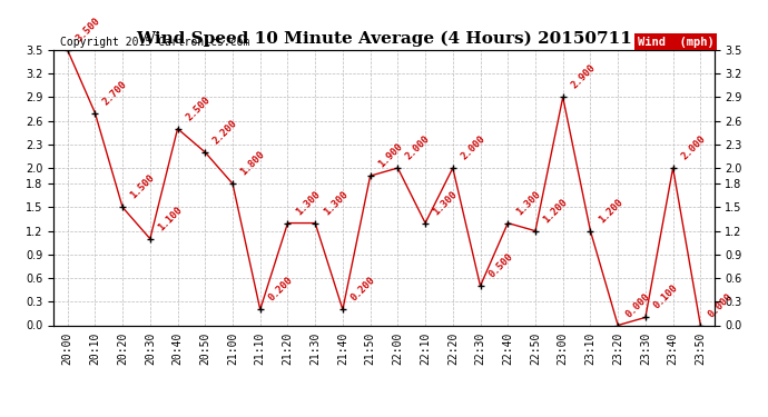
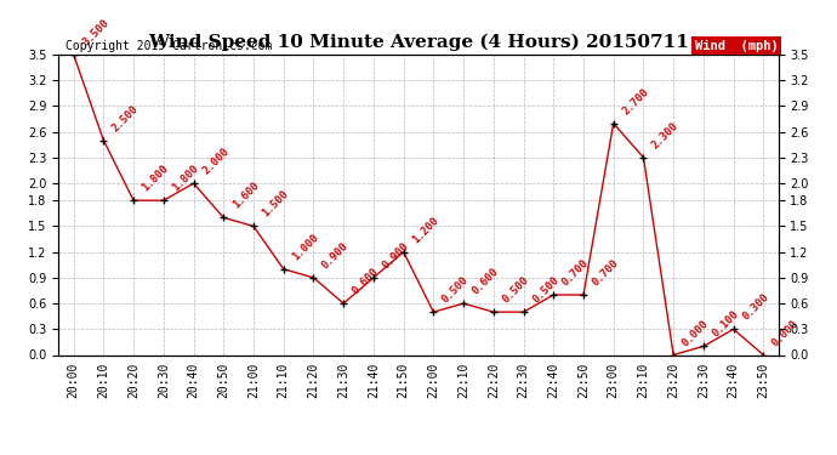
20:10: 2.700 -> 2.500
20:20: 1.500 -> 1.800
20:30: 1.100 -> 1.800
20:40: 2.500 -> 2.000
20:50: 2.200 -> 1.600
21:00: 1.800 -> 1.500
21:10: 0.200 -> 1.000
21:20: 1.300 -> 0.900
21:30: 1.300 -> 0.600
21:40: 0.200 -> 0.900
21:50: 1.900 -> 1.200
22:00: 2.000 -> 0.500
22:10: 1.300 -> 0.600
22:20: 2.000 -> 0.500
22:40: 1.300 -> 0.700
22:50: 1.200 -> 0.700
23:00: 2.900 -> 2.700
23:10: 1.200 -> 2.300
23:40: 2.000 -> 0.300
